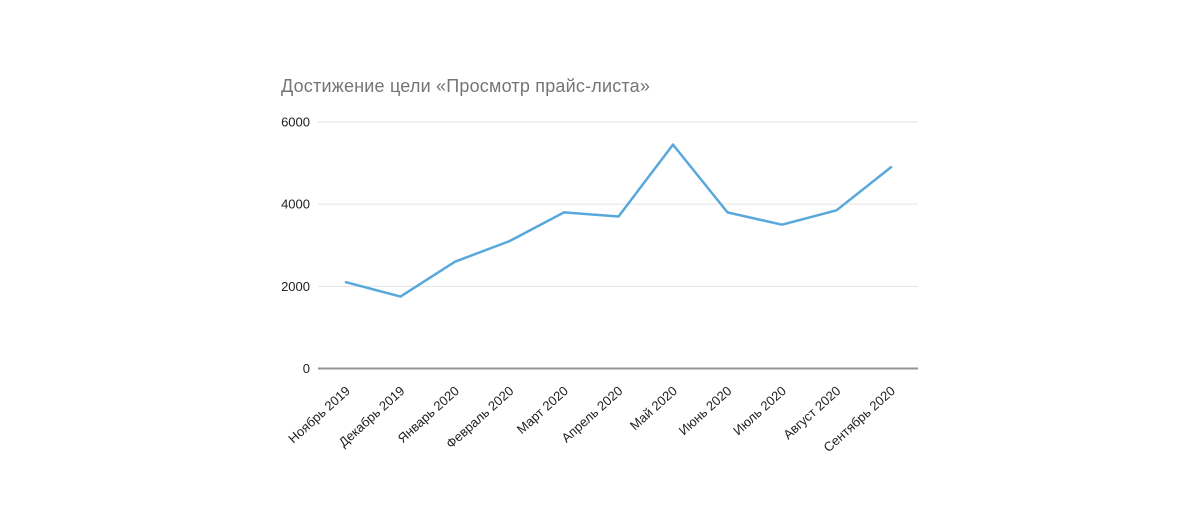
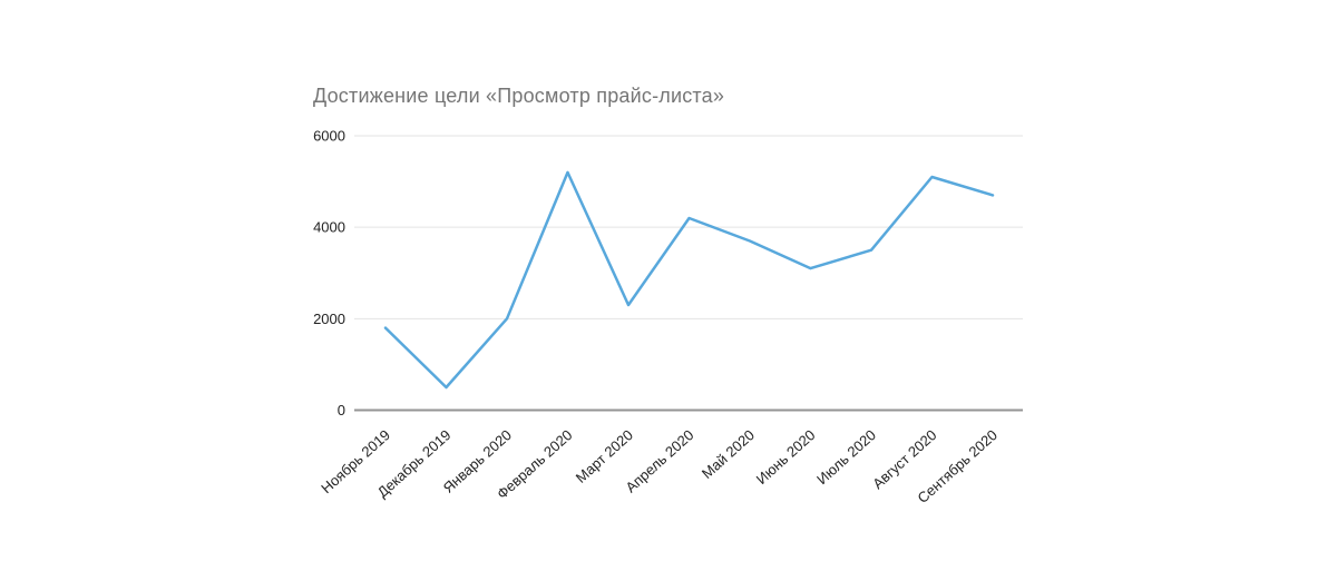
Ноябрь 2019: 2100 -> 1800
Декабрь 2019: 1800 -> 500
Январь 2020: 2600 -> 2000
Февраль 2020: 3100 -> 5200
Март 2020: 3800 -> 2300
Апрель 2020: 3700 -> 4200
Май 2020: 5400 -> 3700
Июнь 2020: 3800 -> 3100
Август 2020: 3800 -> 5100
Сентябрь 2020: 4900 -> 4700
